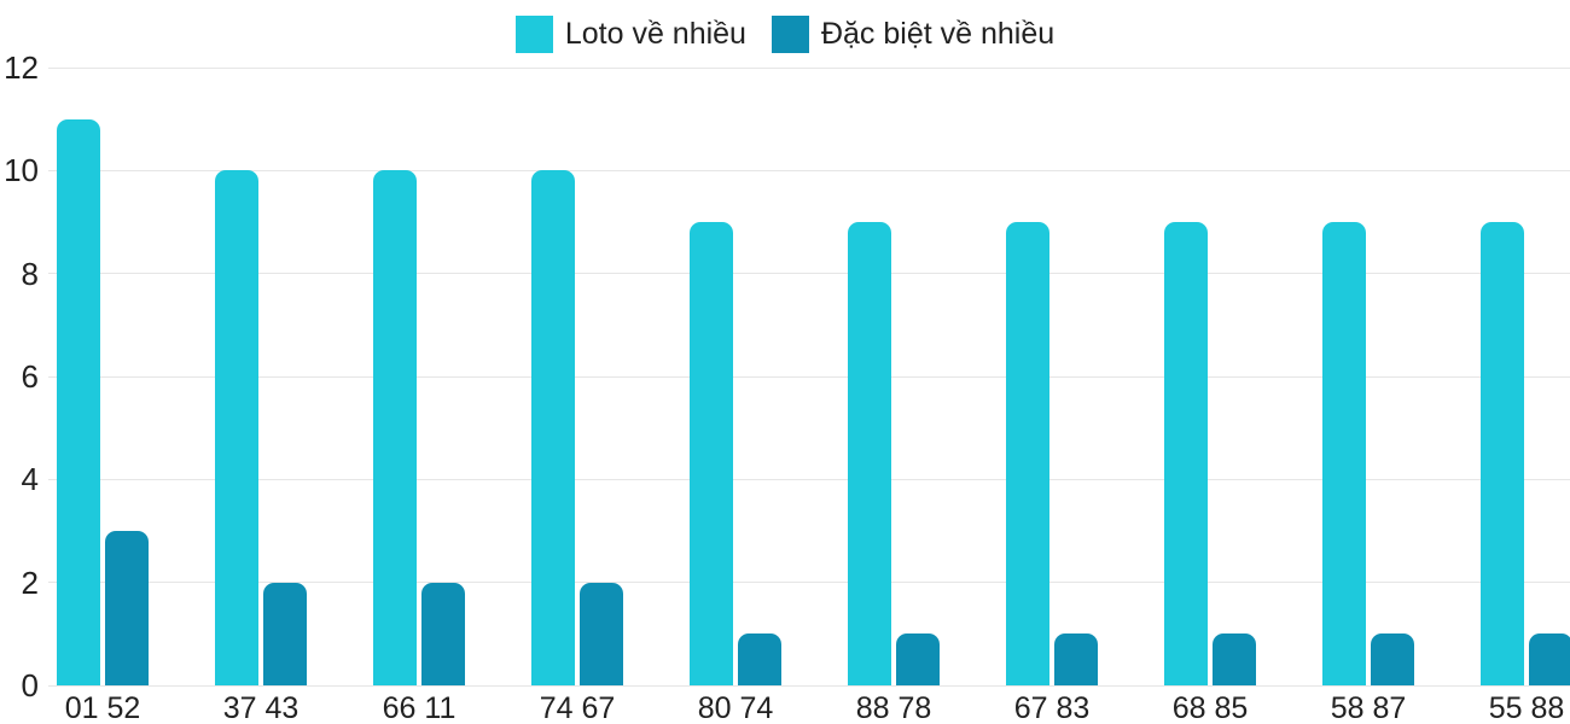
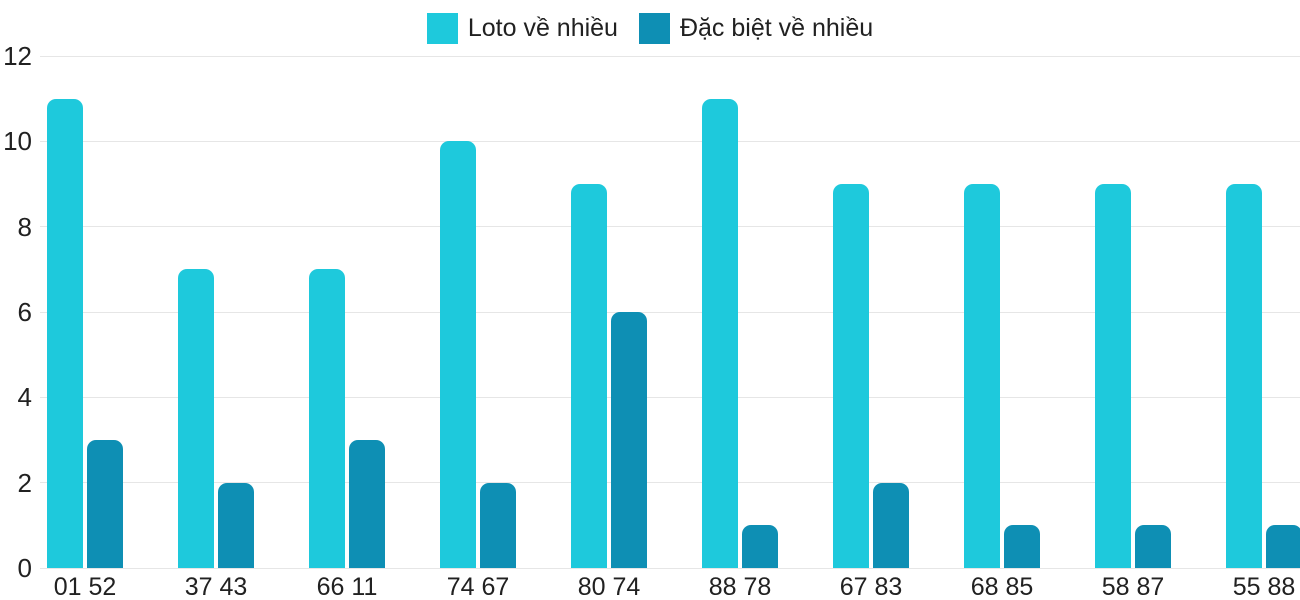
Loto về nhiều/37 43: 10 -> 7
Loto về nhiều/66 11: 10 -> 7
Đặc biệt về nhiều/66 11: 2 -> 3
Đặc biệt về nhiều/80 74: 1 -> 6
Loto về nhiều/88 78: 9 -> 11
Đặc biệt về nhiều/67 83: 1 -> 2
